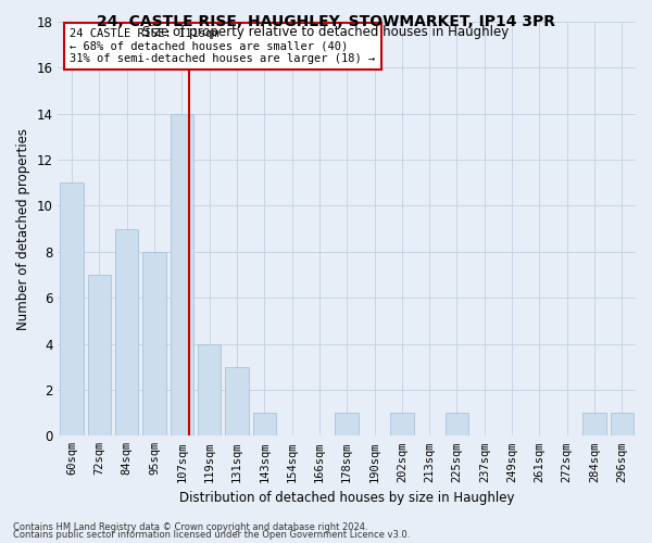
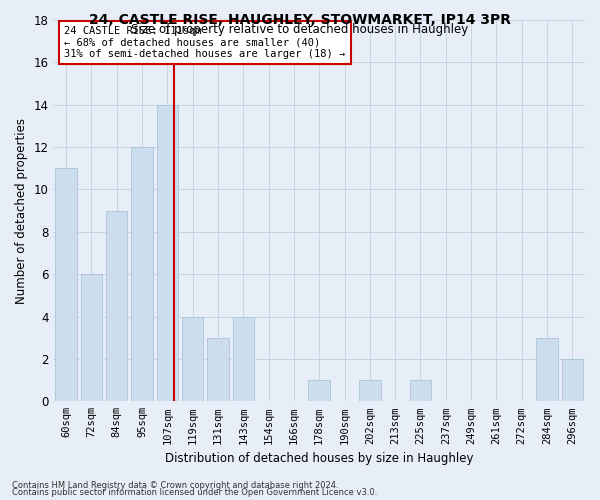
72sqm: 7 -> 6
95sqm: 8 -> 12
143sqm: 1 -> 4
284sqm: 1 -> 3
296sqm: 1 -> 2
